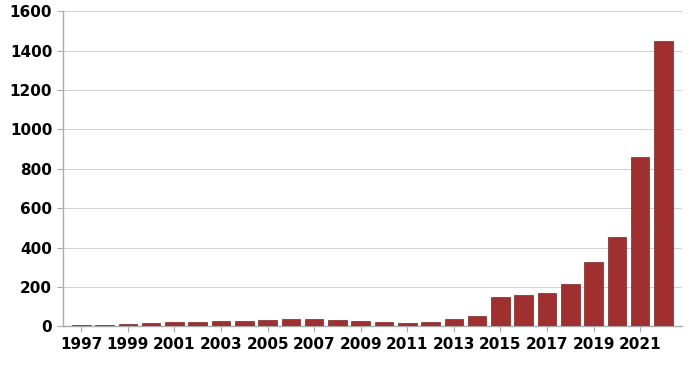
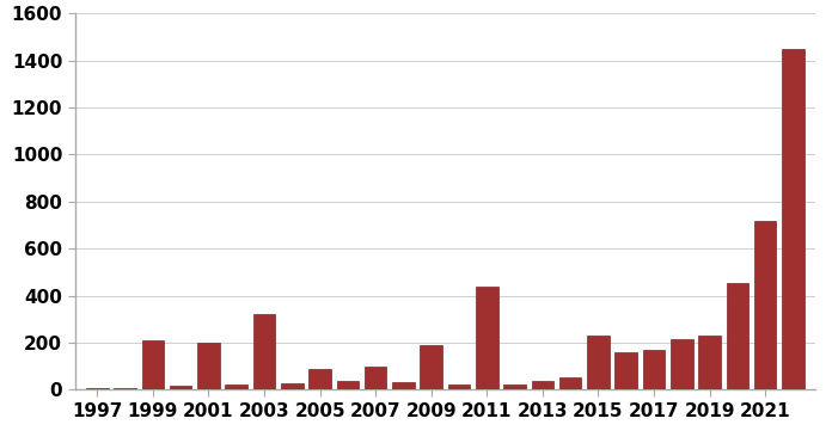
1999: 10 -> 210
2001: 20 -> 200
2003: 30 -> 320
2005: 40 -> 90
2007: 40 -> 100
2009: 30 -> 190
2011: 20 -> 440
2015: 150 -> 230
2019: 330 -> 230
2021: 860 -> 720
